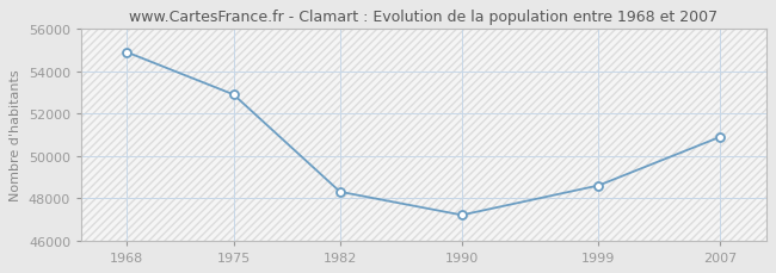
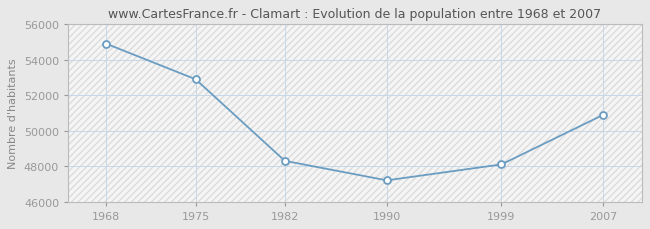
1999: 48600 -> 48100
